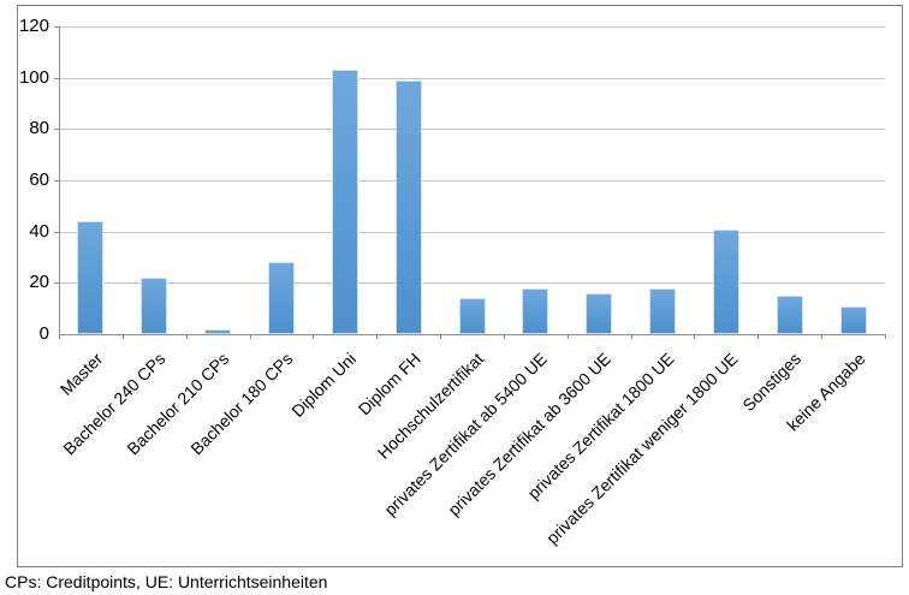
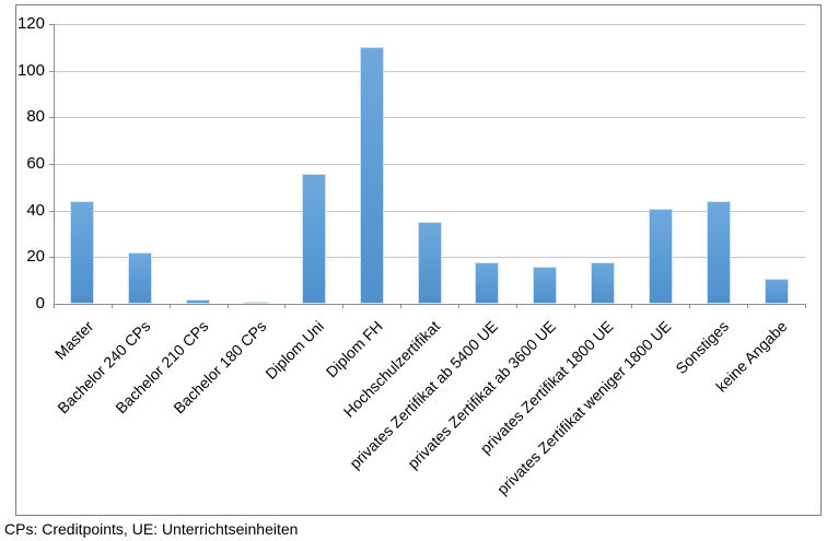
Bachelor 180 CPs: 28 -> 1
Diplom Uni: 103 -> 56
Diplom FH: 99 -> 110
Hochschulzertifikat: 14 -> 35
Sonstiges: 15 -> 44
